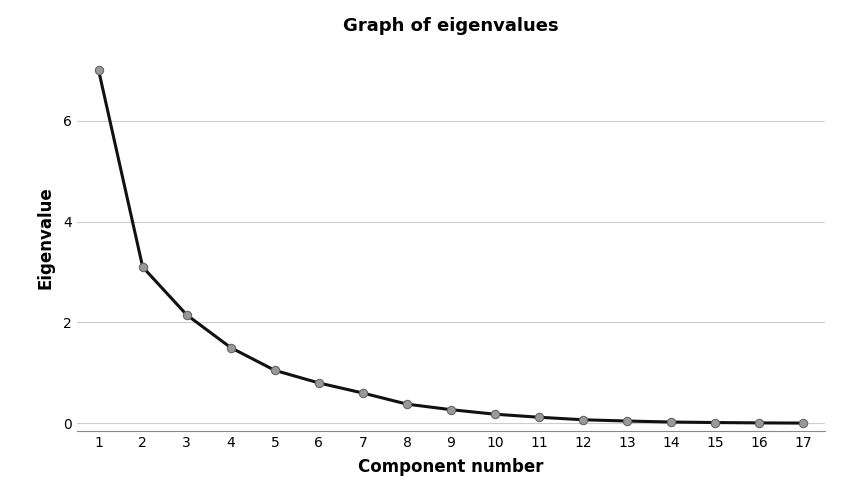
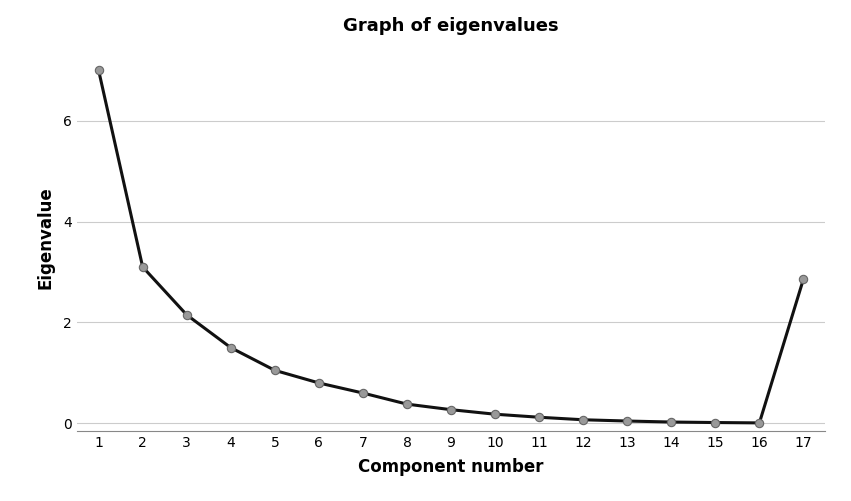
17: 0.00 -> 2.86
